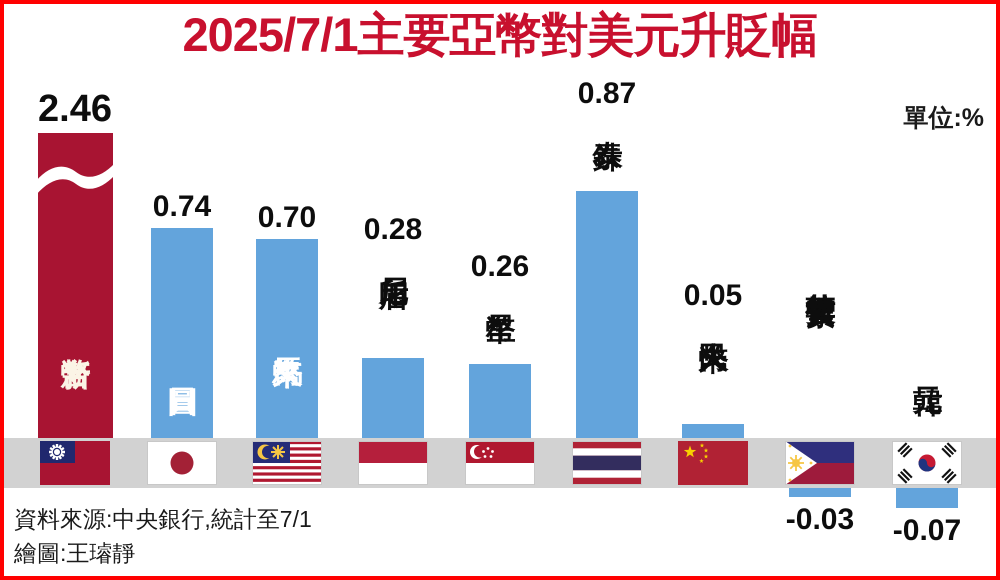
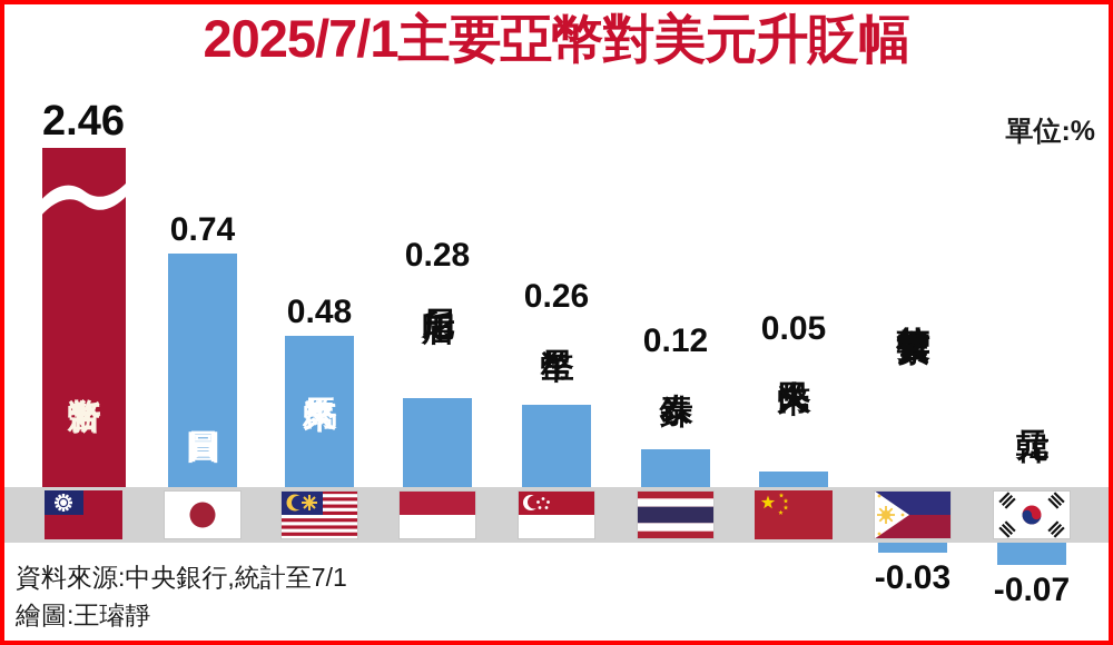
馬來幣: 0.70 -> 0.48
泰銖: 0.87 -> 0.12
